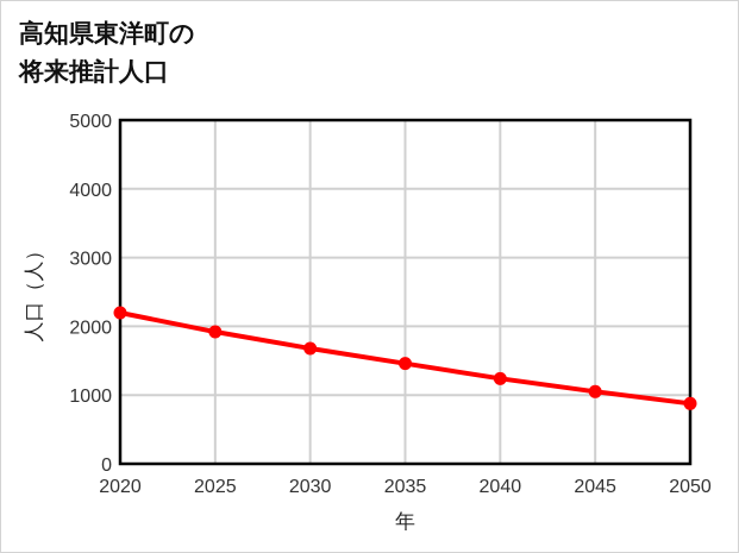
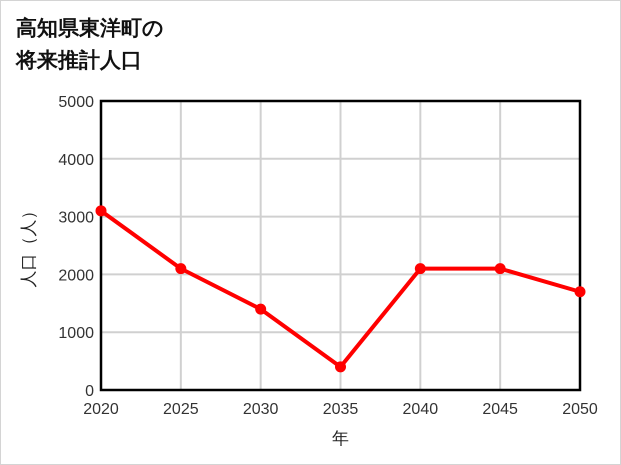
2020: 2200 -> 3100
2025: 1900 -> 2100
2030: 1700 -> 1400
2035: 1500 -> 400
2040: 1200 -> 2100
2045: 1000 -> 2100
2050: 900 -> 1700
